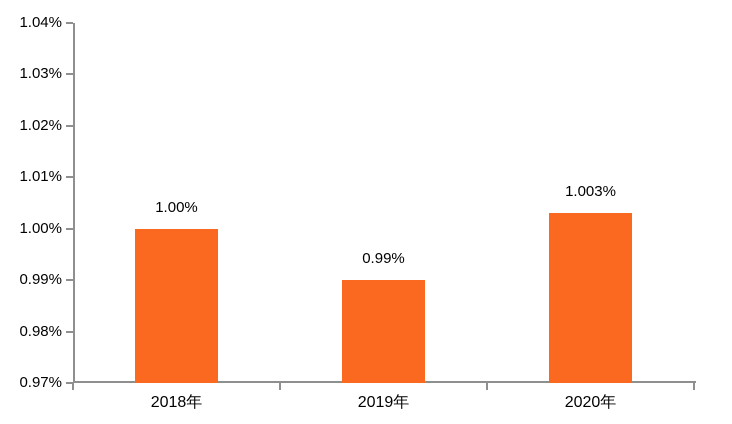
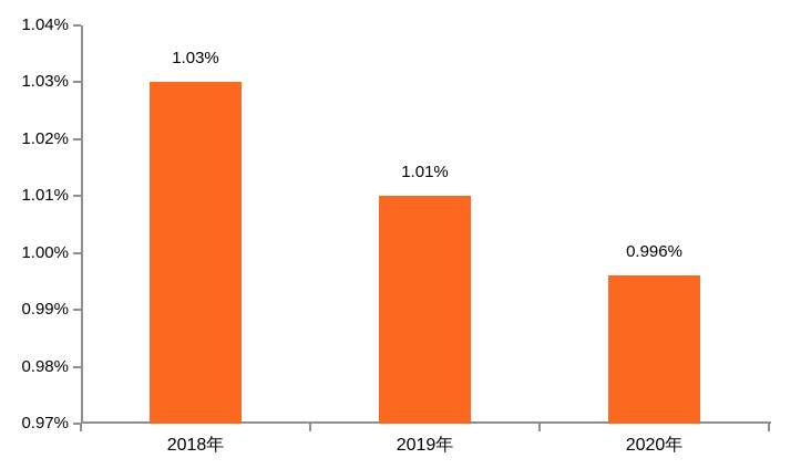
2018年: 1.00% -> 1.03%
2019年: 0.99% -> 1.01%
2020年: 1.003% -> 0.996%
